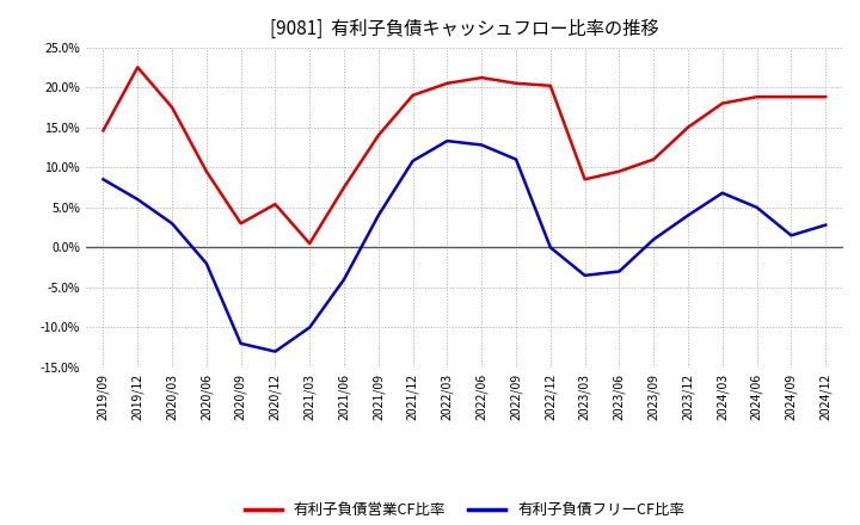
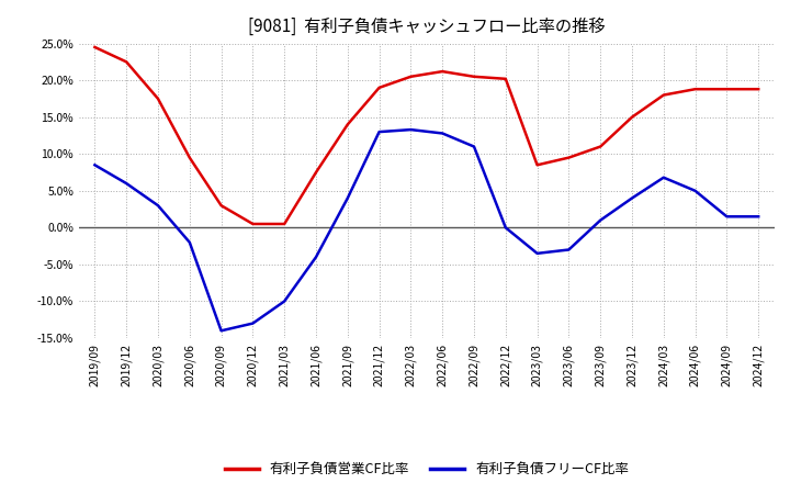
有利子負債営業CF比率/2019/09: 14.6% -> 24.5%
有利子負債フリーCF比率/2020/09: -12.0% -> -14.0%
有利子負債営業CF比率/2020/12: 5.4% -> 0.5%
有利子負債フリーCF比率/2021/12: 10.8% -> 13.0%
有利子負債フリーCF比率/2024/12: 2.8% -> 1.5%
